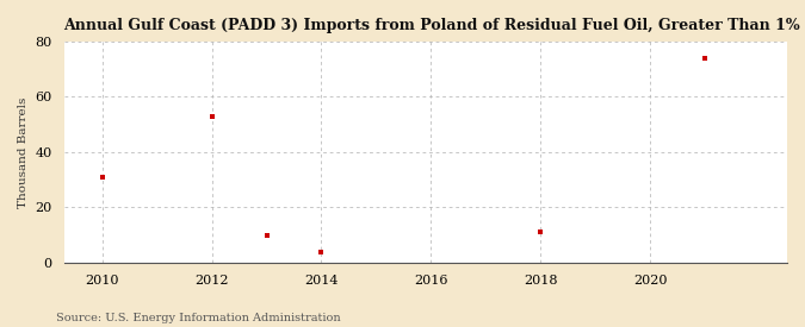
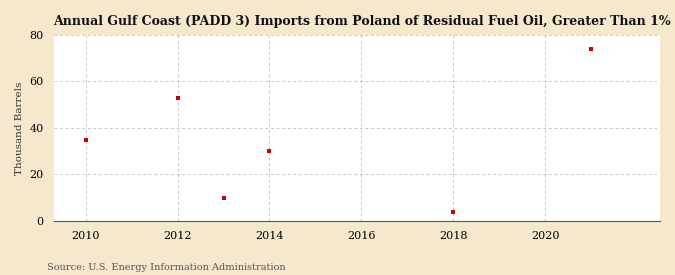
2010: 31 -> 35
2014: 4 -> 30
2018: 11 -> 4
